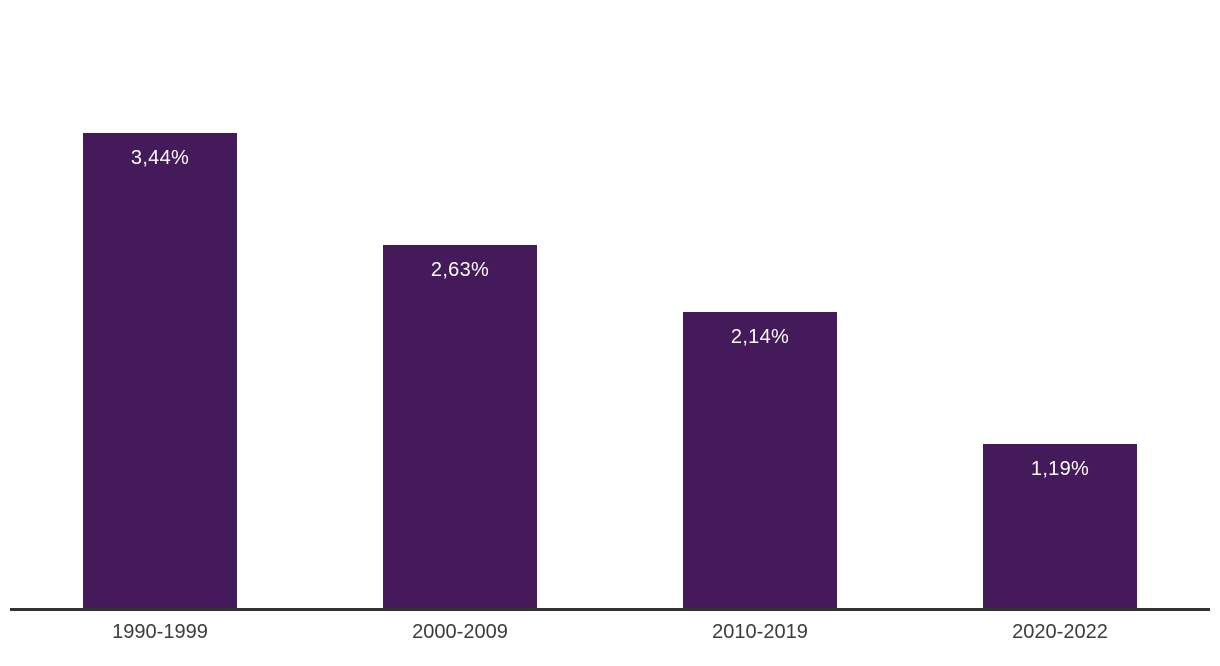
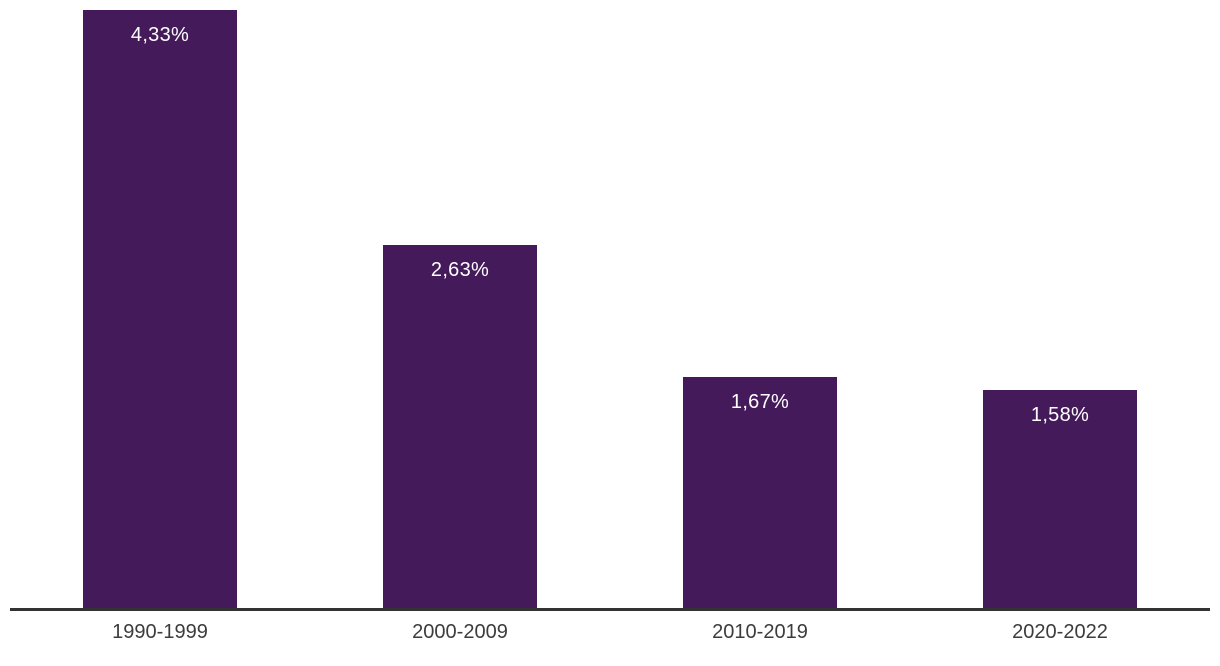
1990-1999: 3,44% -> 4,33%
2010-2019: 2,14% -> 1,67%
2020-2022: 1,19% -> 1,58%
